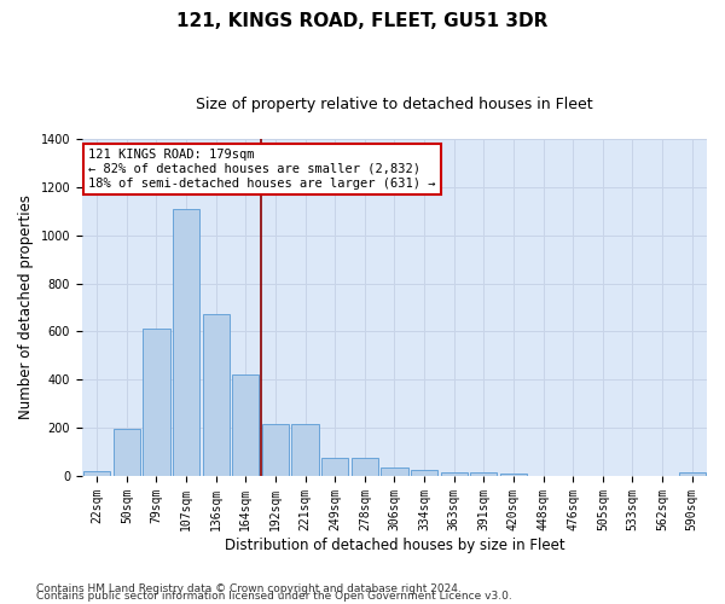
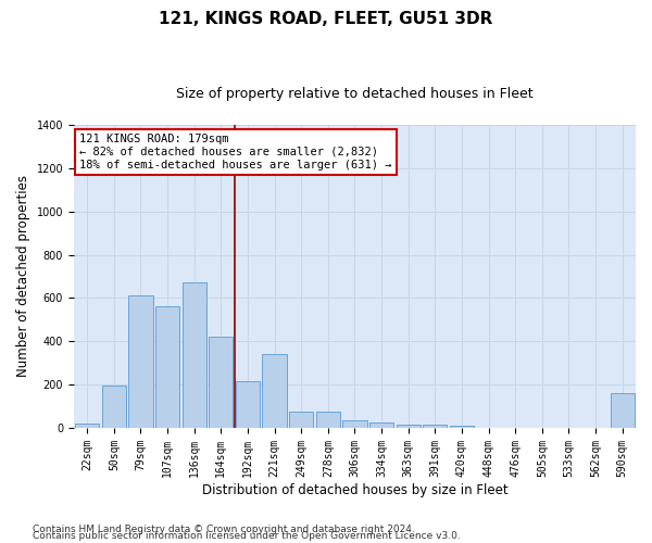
107sqm: 1110 -> 560
221sqm: 220 -> 340
590sqm: 10 -> 160
